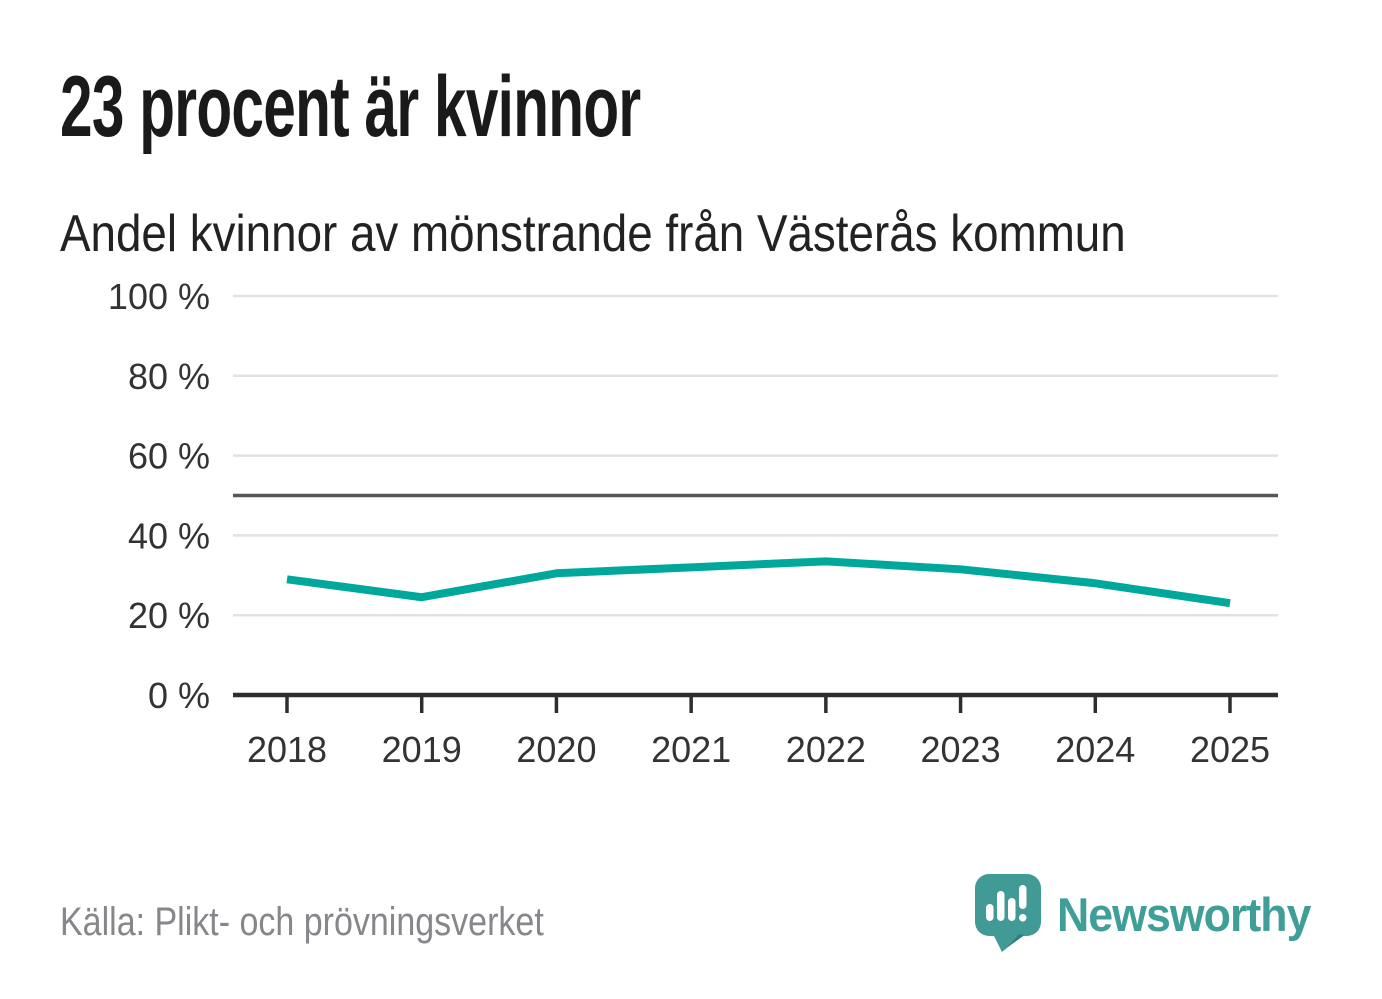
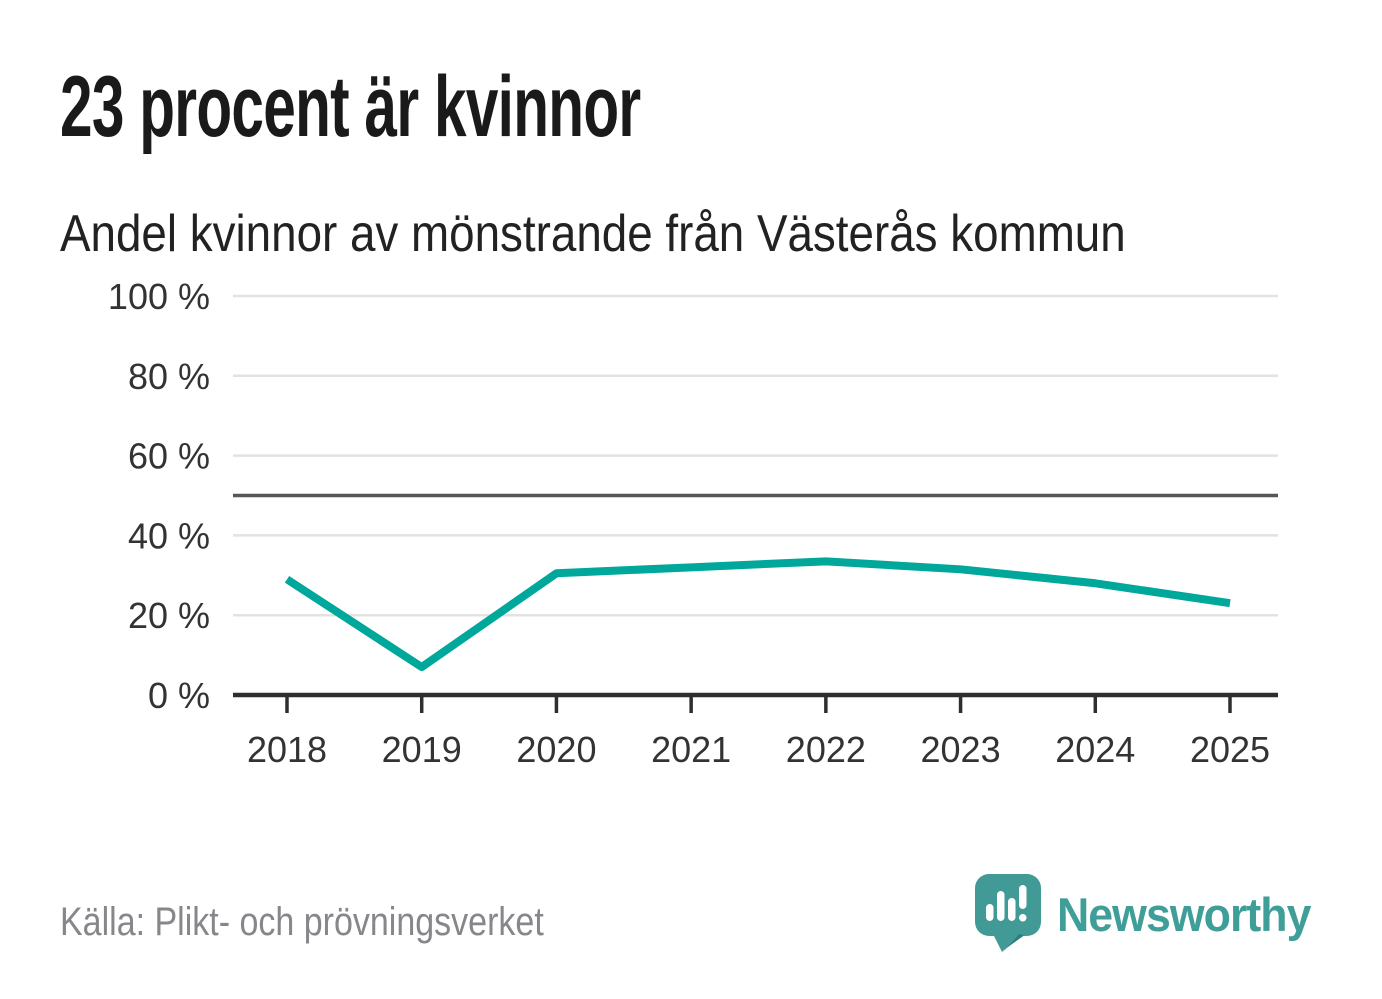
2019: 24% -> 7%
